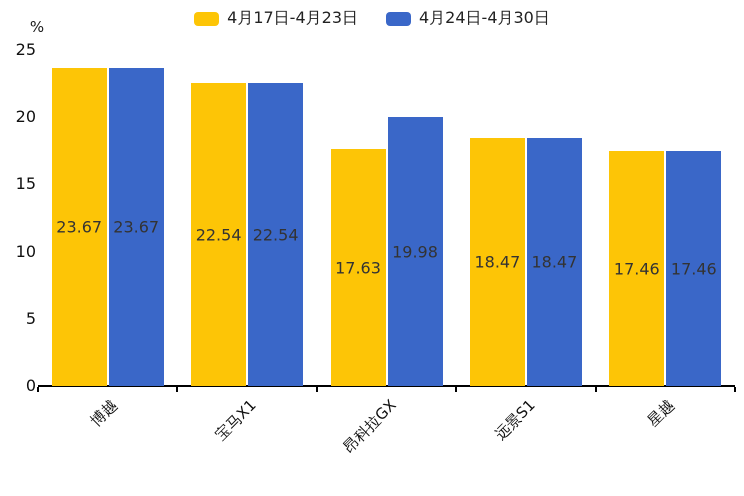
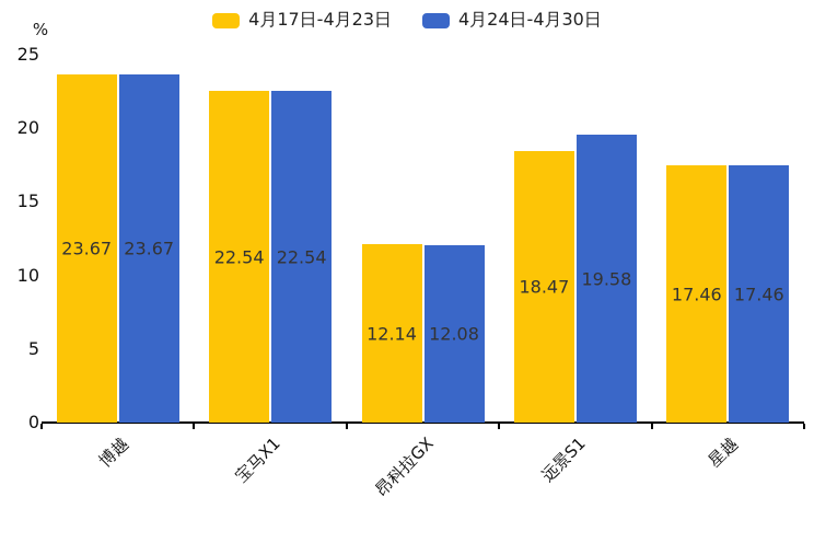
4月17日-4月23日/昂科拉GX: 17.63 -> 12.14
4月24日-4月30日/昂科拉GX: 19.98 -> 12.08
4月24日-4月30日/远景S1: 18.47 -> 19.58
